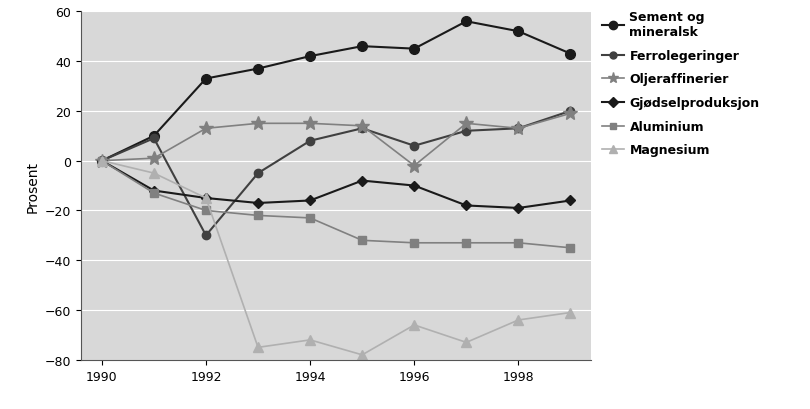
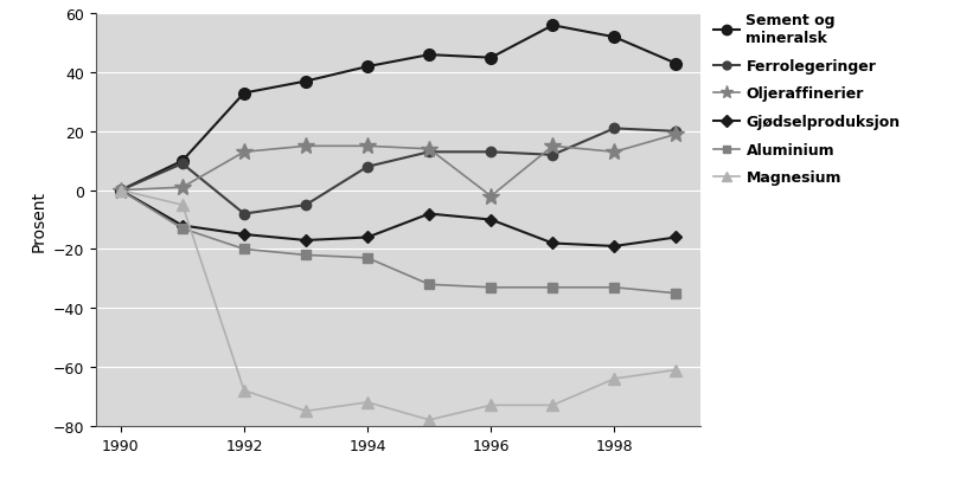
Ferrolegeringer/1992: -30 -> -8
Magnesium/1992: -15 -> -68
Ferrolegeringer/1996: 6 -> 13
Magnesium/1996: -66 -> -73
Ferrolegeringer/1998: 13 -> 21
